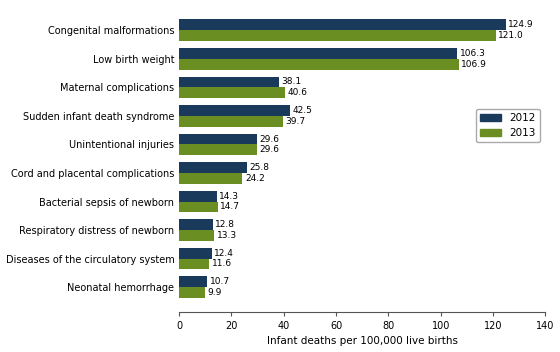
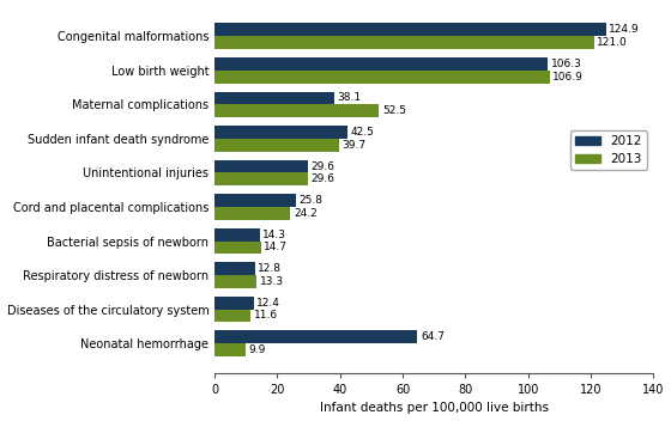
2013/Maternal complications: 40.6 -> 52.5
2012/Neonatal hemorrhage: 10.7 -> 64.7
